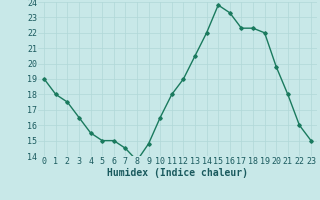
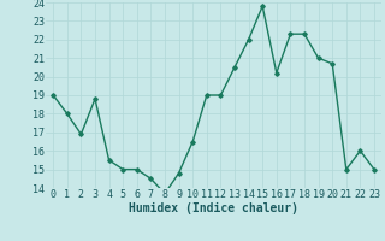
2: 17.5 -> 16.9
3: 16.5 -> 18.8
11: 18.0 -> 19.0
16: 23.3 -> 20.2
19: 22.0 -> 21.0
20: 19.8 -> 20.7
21: 18.0 -> 15.0
